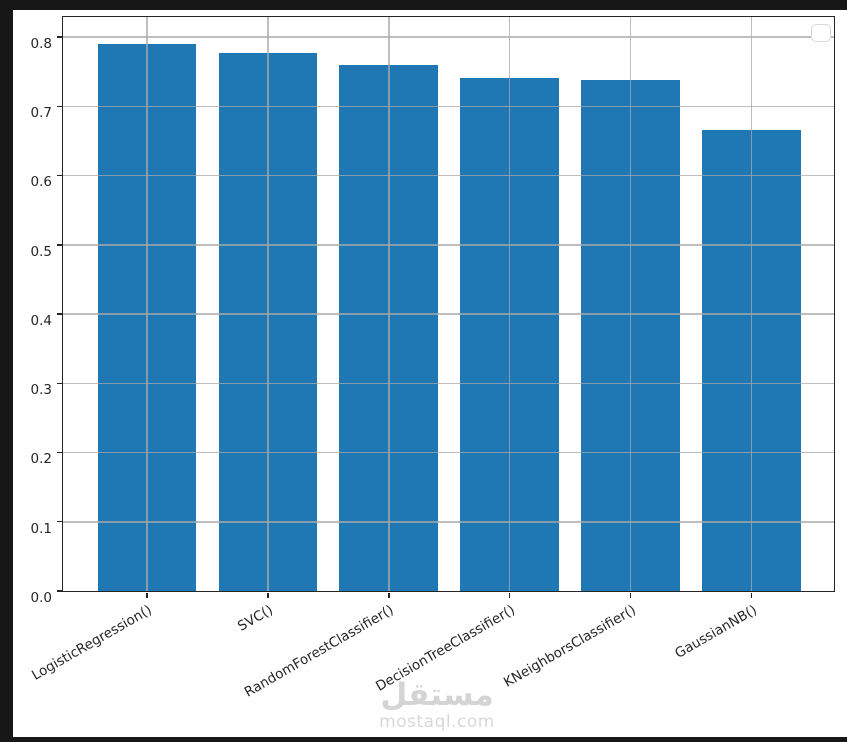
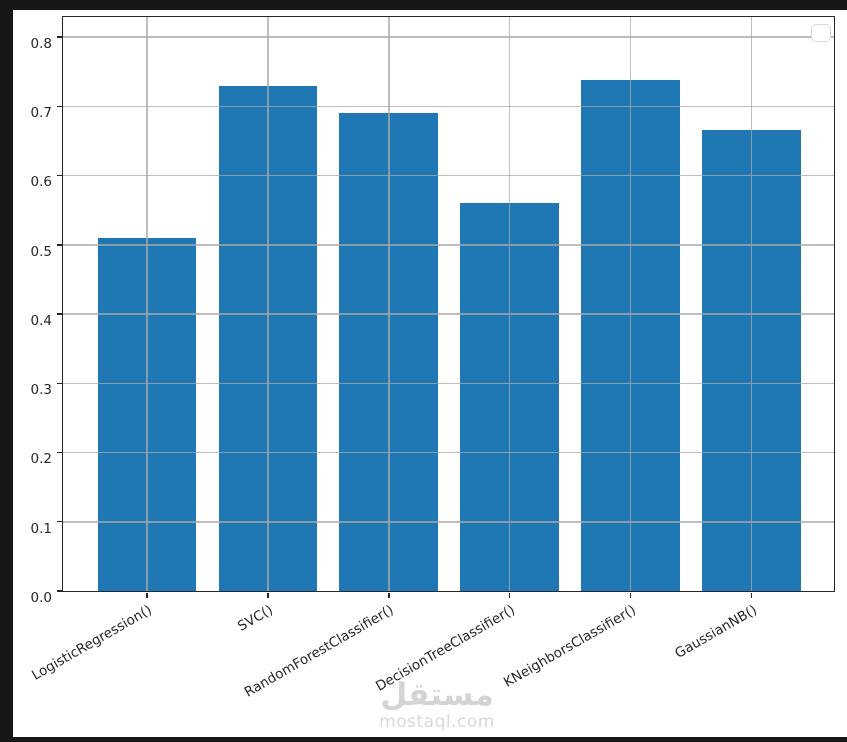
LogisticRegression(): 0.79 -> 0.51
SVC(): 0.78 -> 0.73
RandomForestClassifier(): 0.76 -> 0.69
DecisionTreeClassifier(): 0.74 -> 0.56
